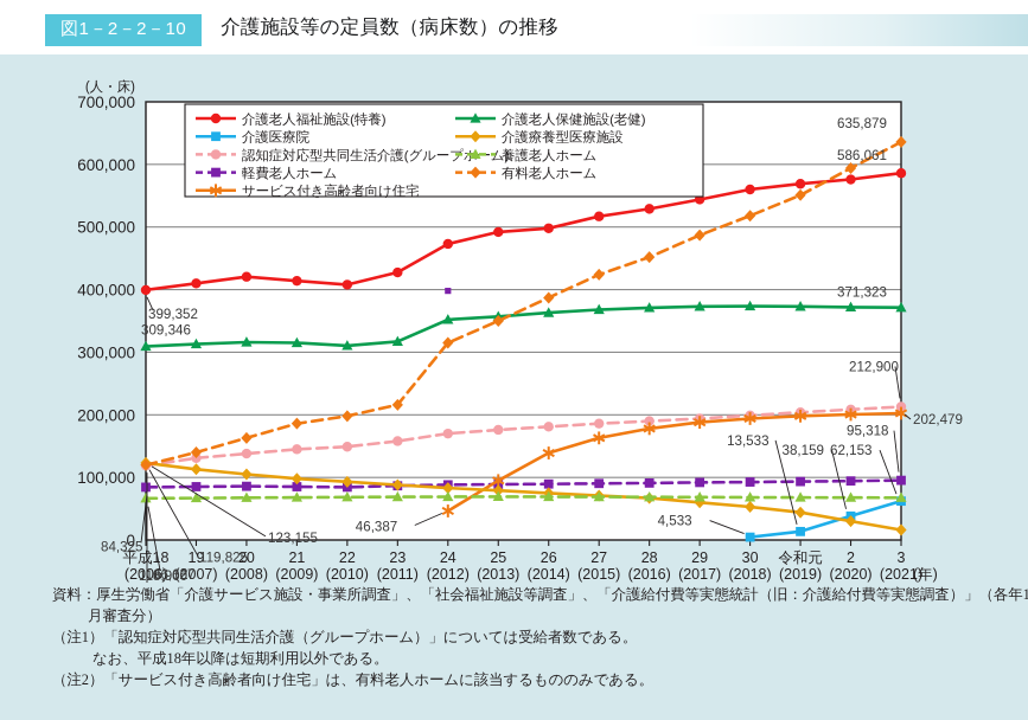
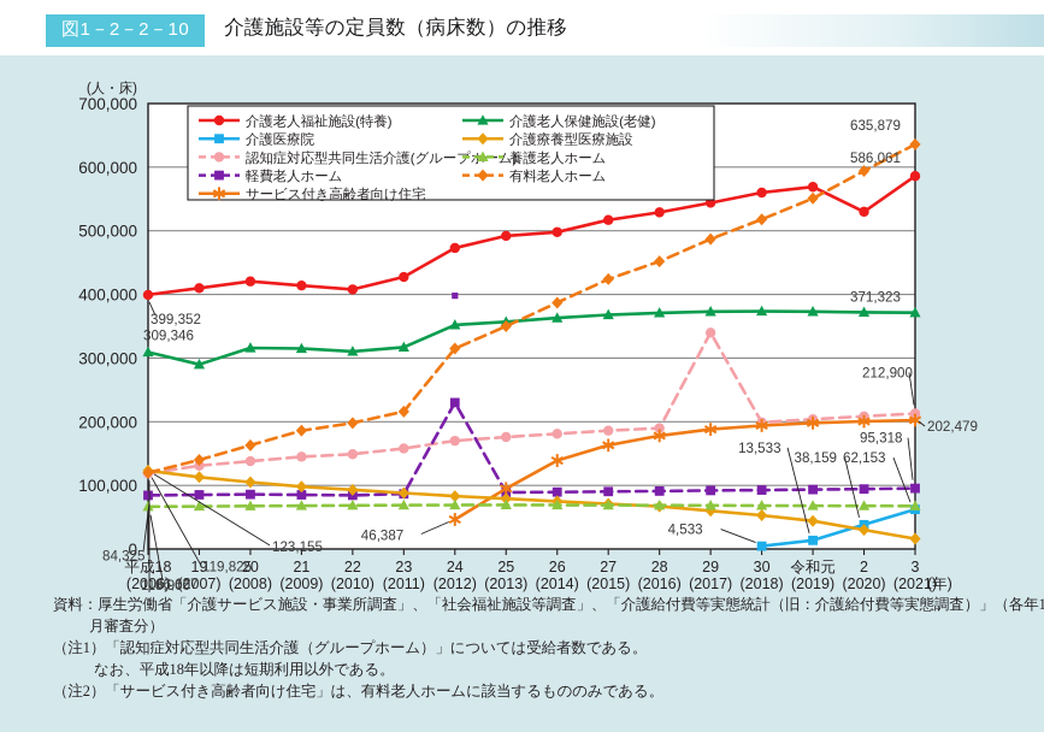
介護老人保健施設(老健)/19: 310000 -> 290000
軽費老人ホーム/24: 90000 -> 230000
認知症対応型共同生活介護(グループホーム)/29: 190000 -> 340000
介護老人福祉施設(特養)/2: 580000 -> 530000
